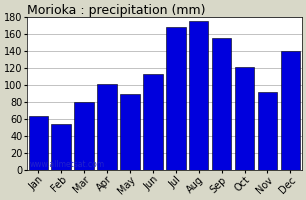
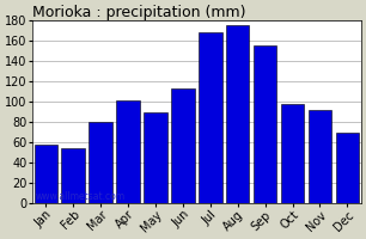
Jan: 64 -> 58
Oct: 122 -> 98
Dec: 140 -> 70
